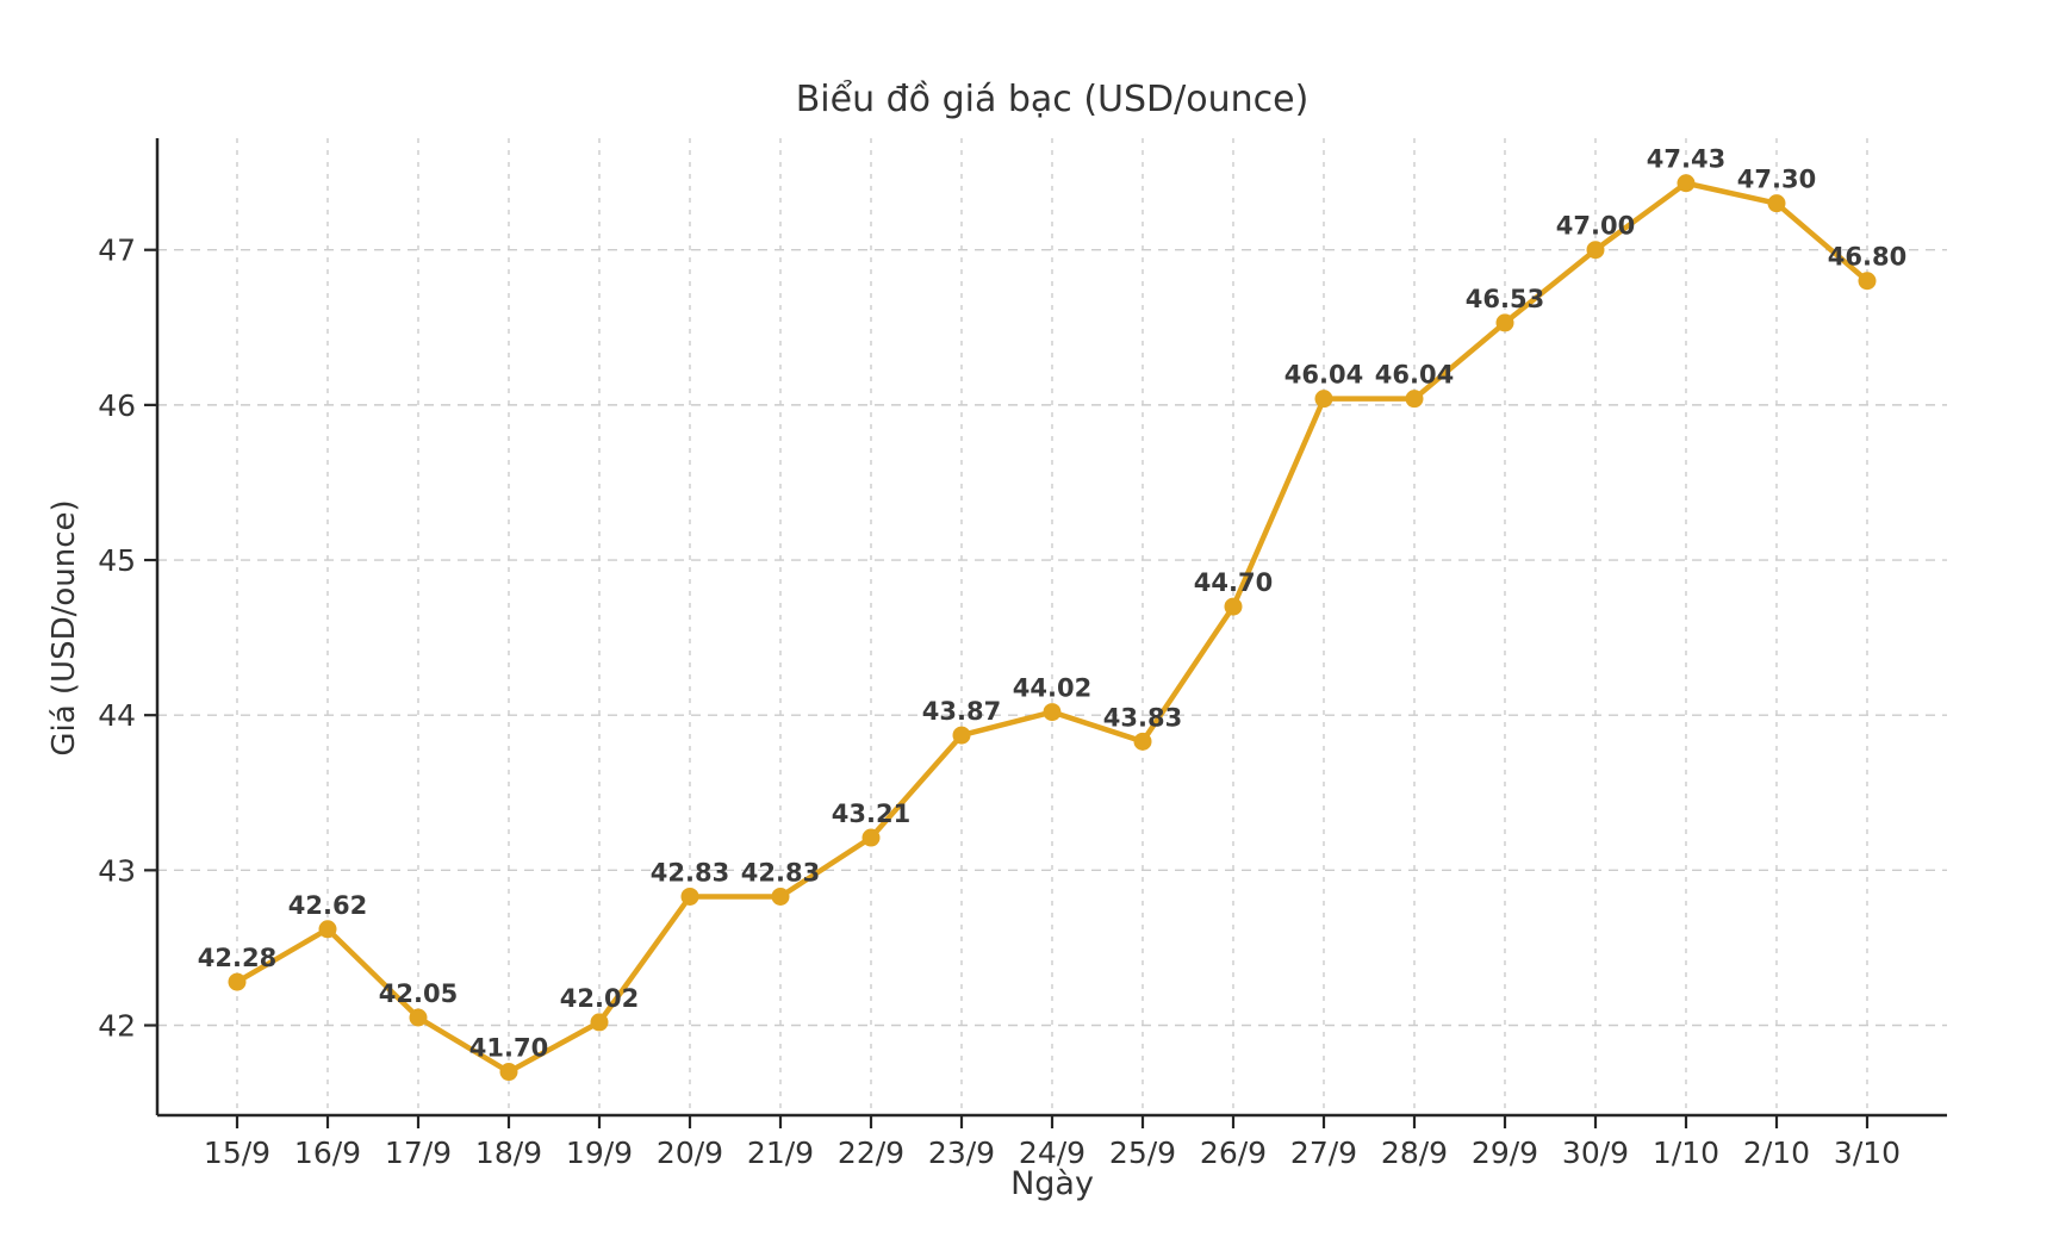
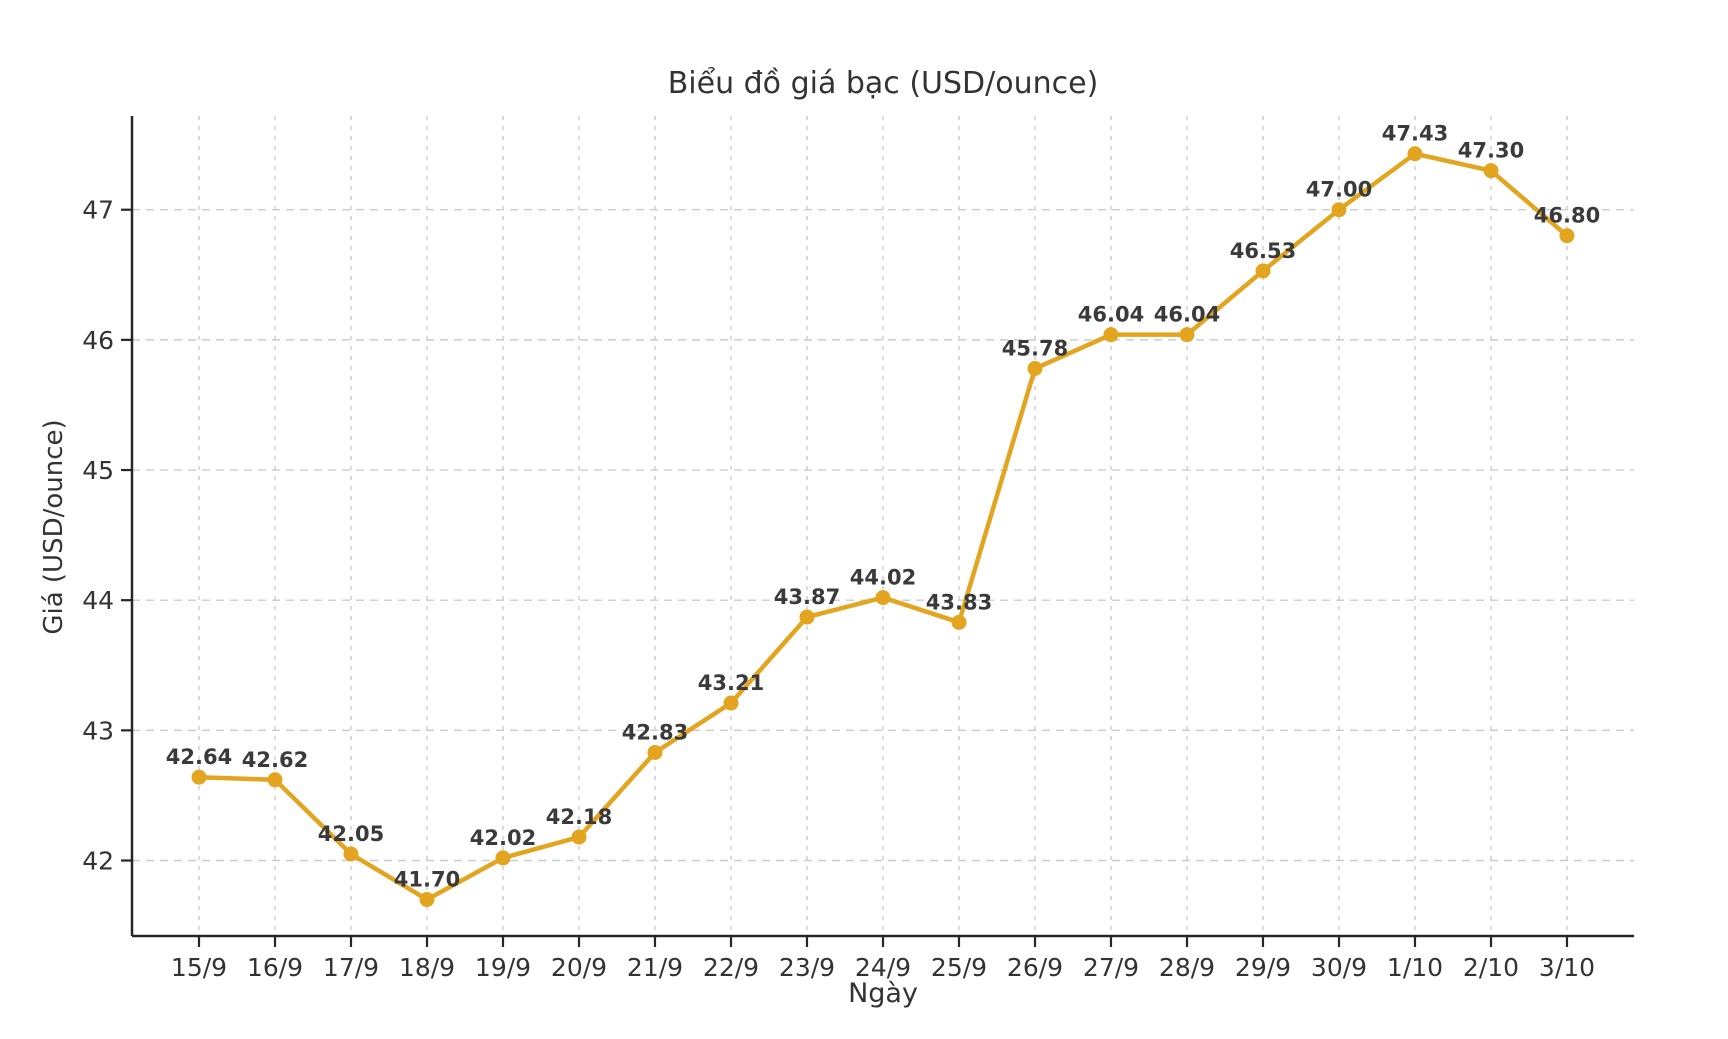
15/9: 42.28 -> 42.64
20/9: 42.83 -> 42.18
26/9: 44.70 -> 45.78
